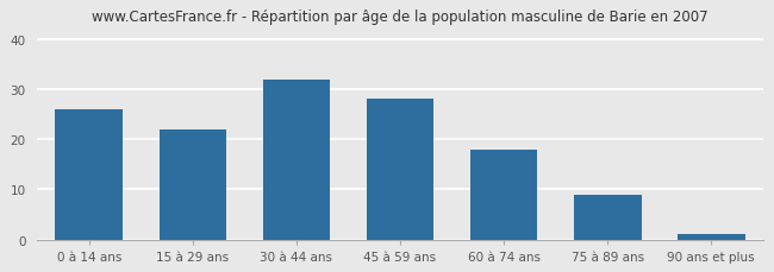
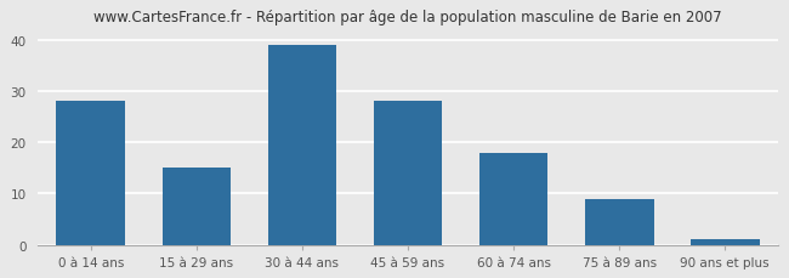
0 à 14 ans: 26 -> 28
15 à 29 ans: 22 -> 15
30 à 44 ans: 32 -> 39
